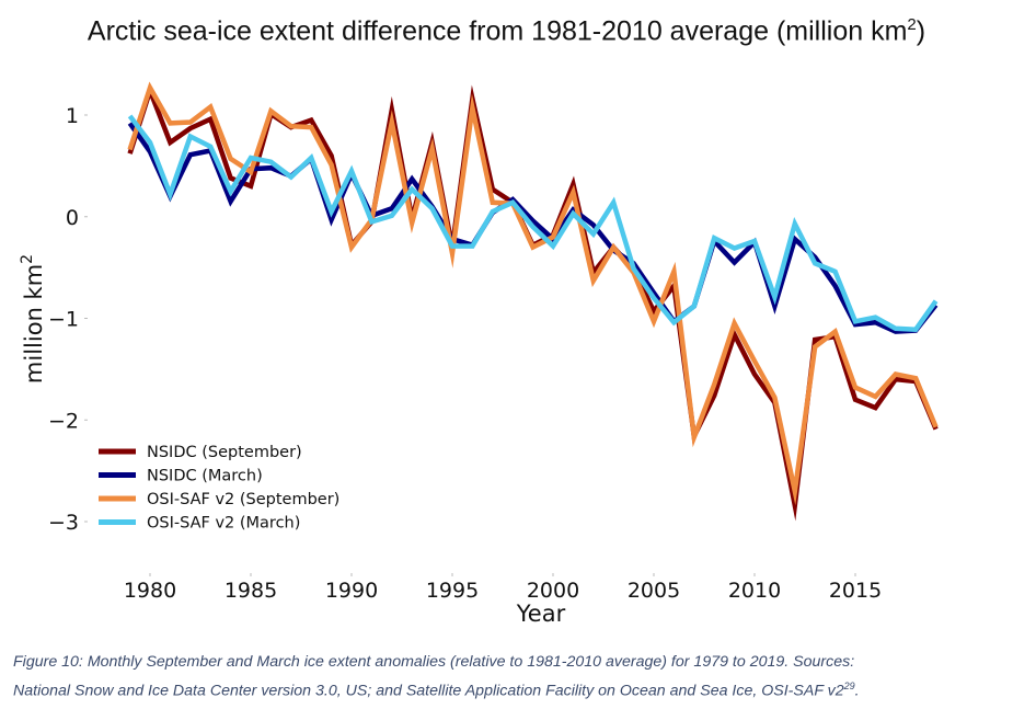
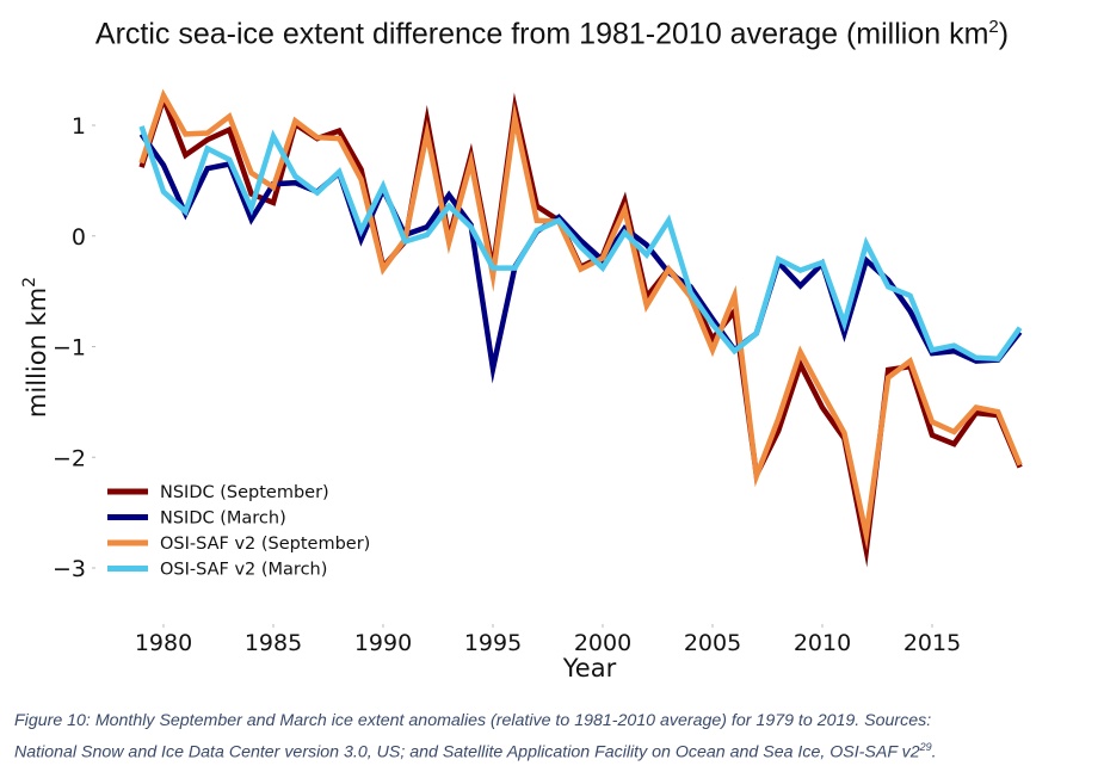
OSI-SAF v2 (March)/1980: 0.7 -> 0.4
OSI-SAF v2 (March)/1985: 0.6 -> 0.9
NSIDC (March)/1995: -0.2 -> -1.2
